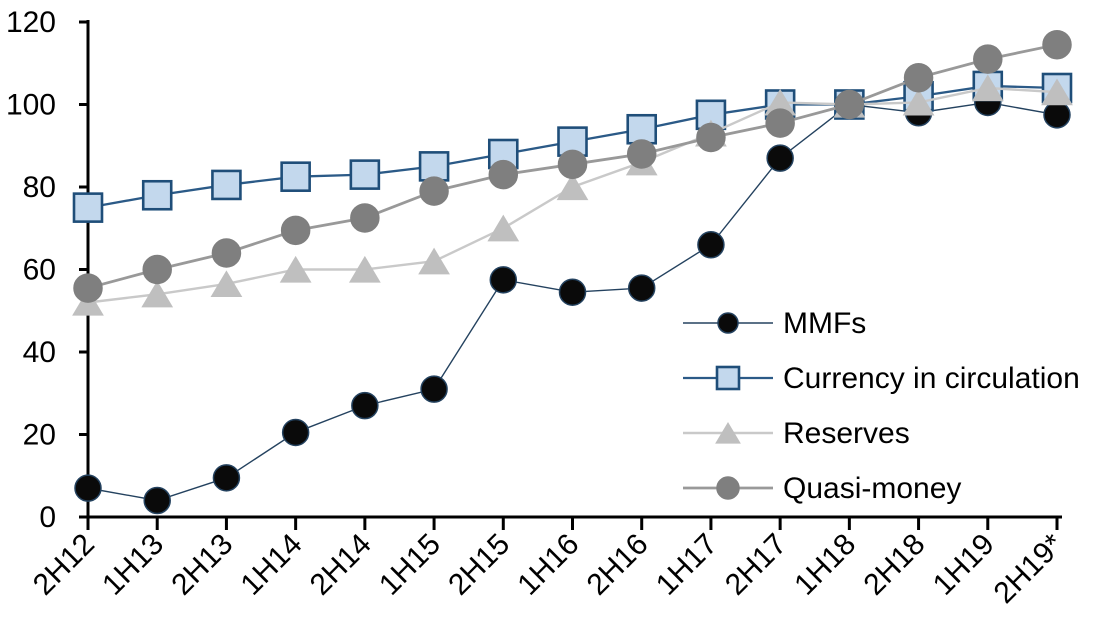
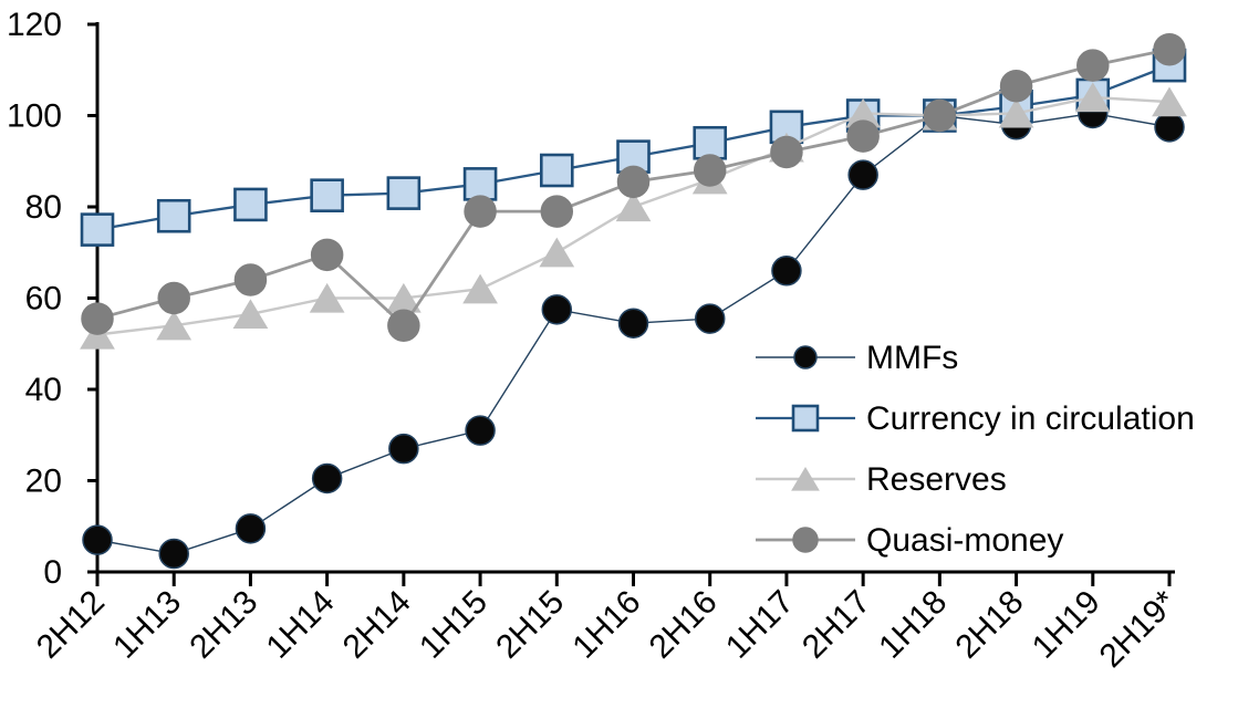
Quasi-money/2H14: 72 -> 54
Quasi-money/2H15: 83 -> 79
Currency in circulation/2H19*: 104 -> 111
